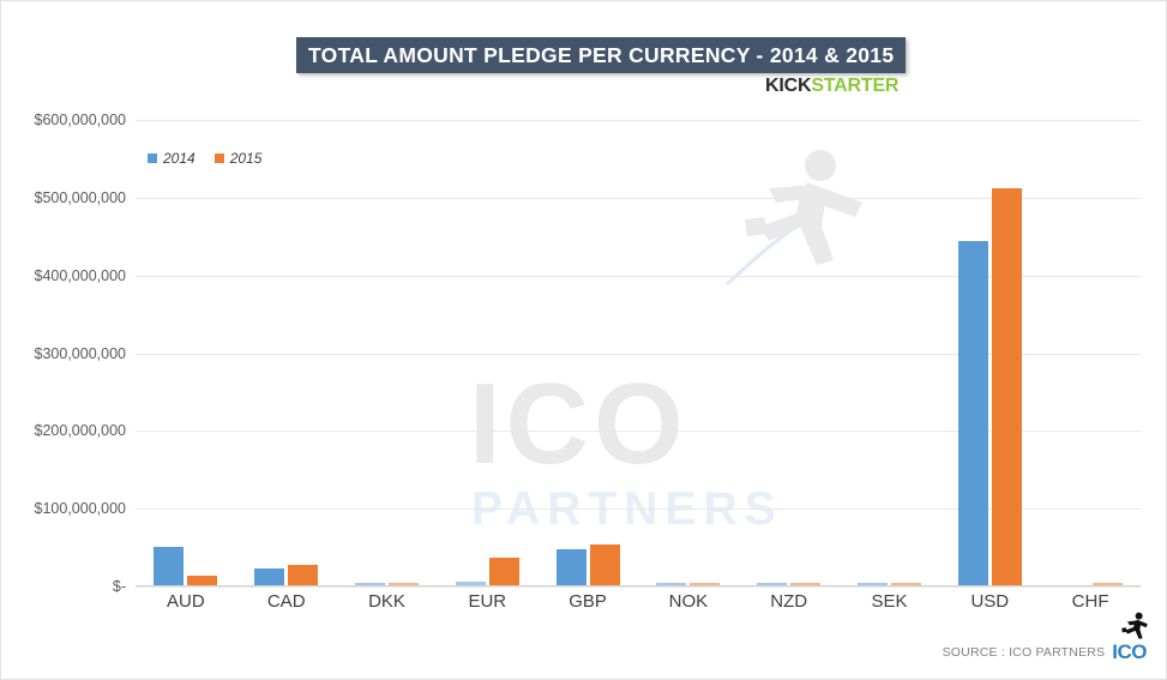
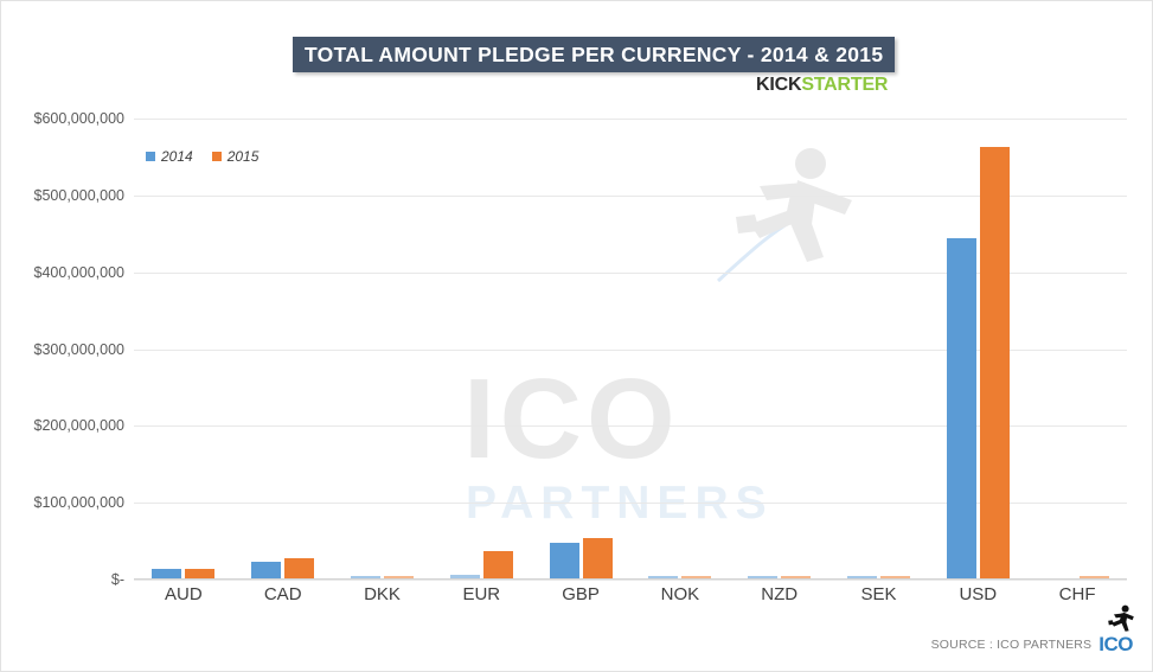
2014/AUD: $50000000 -> $10000000
2015/USD: $510000000 -> $560000000
